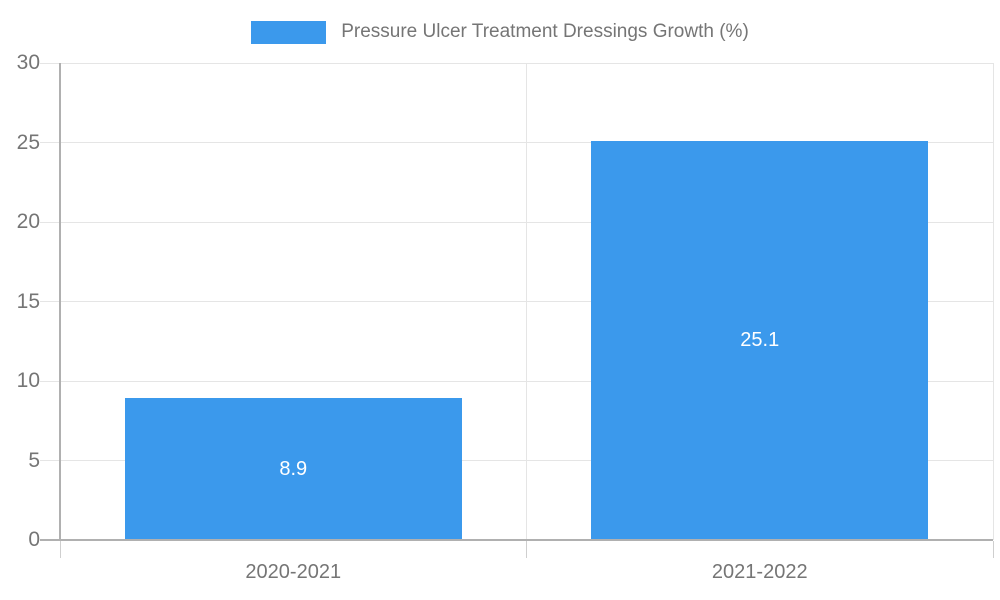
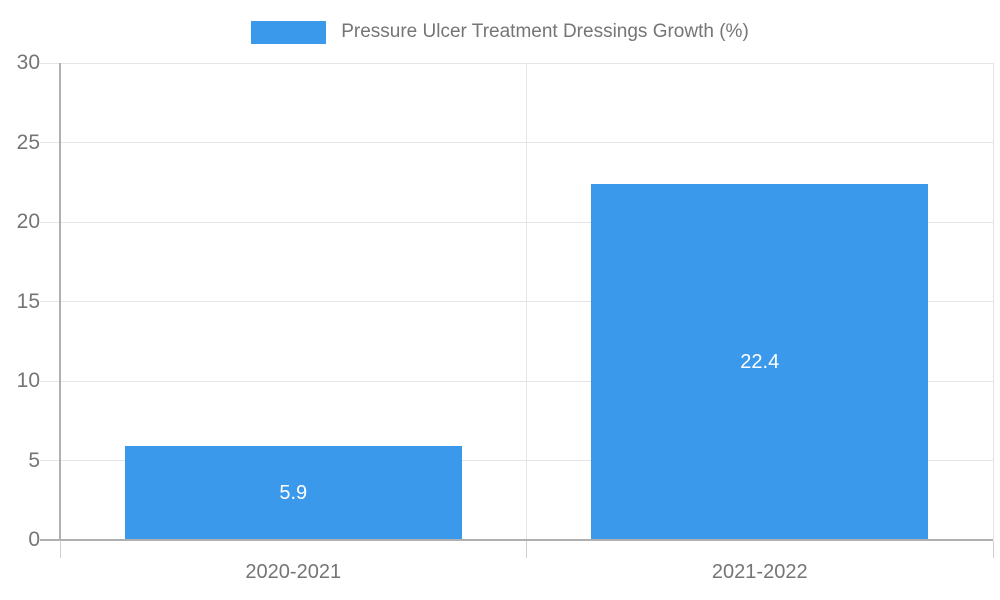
2020-2021: 8.9 -> 5.9
2021-2022: 25.1 -> 22.4
